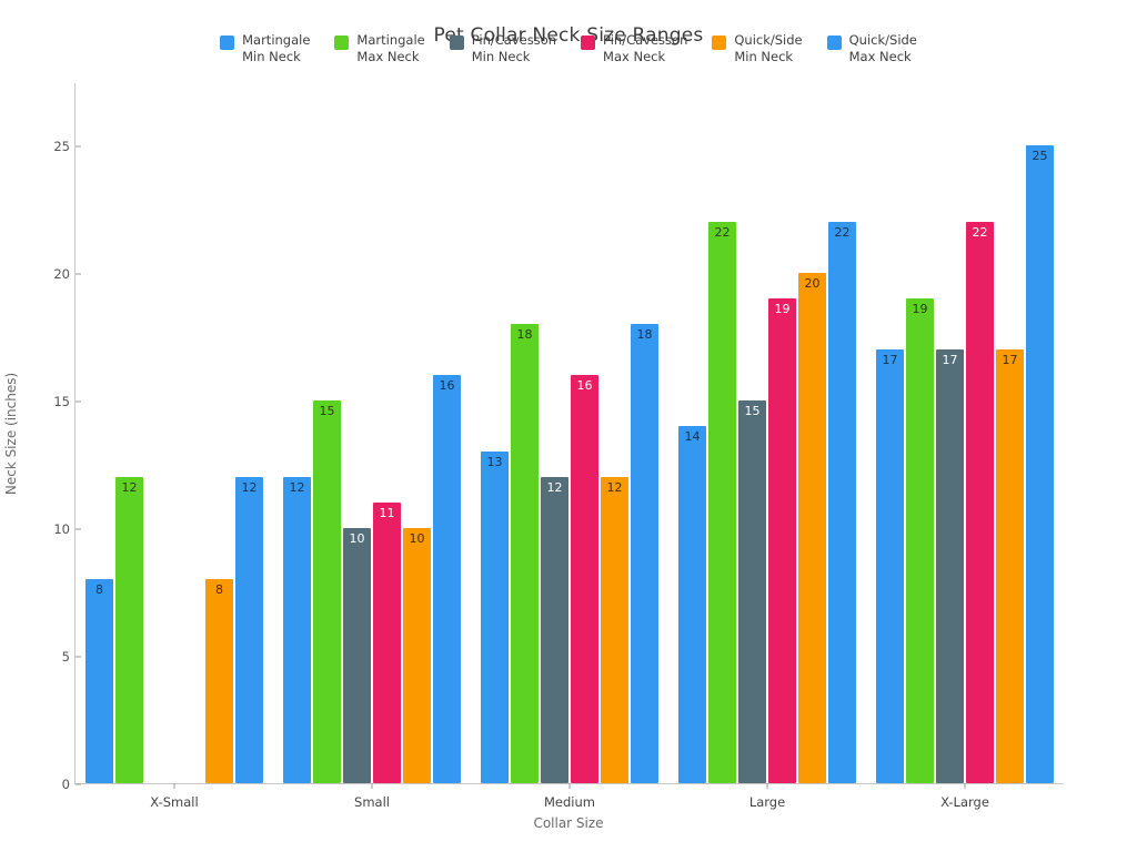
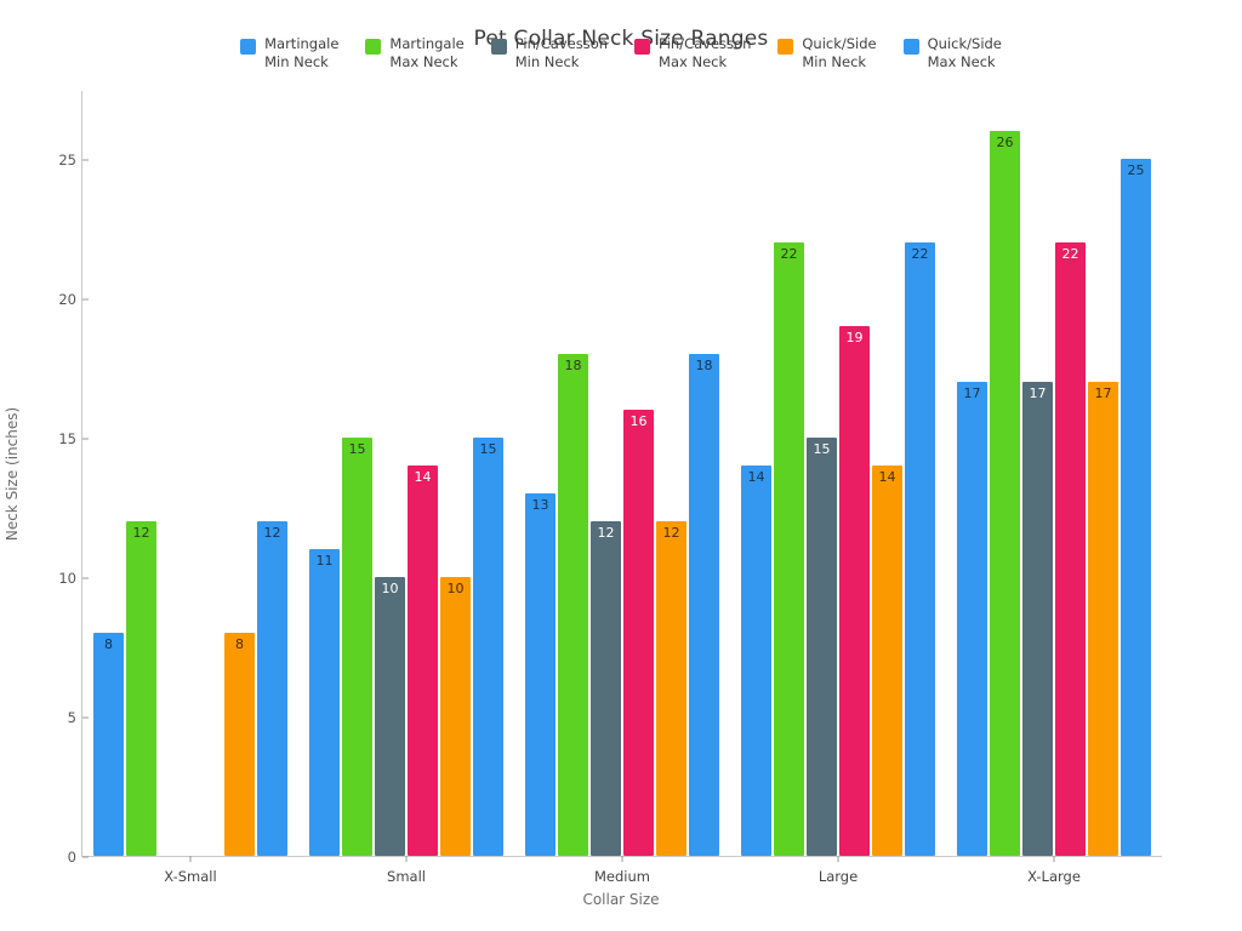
Martingale Min Neck/Small: 12 -> 11
Pin/Cavesson Max Neck/Small: 11 -> 14
Quick/Side Max Neck/Small: 16 -> 15
Quick/Side Min Neck/Large: 20 -> 14
Martingale Max Neck/X-Large: 19 -> 26
